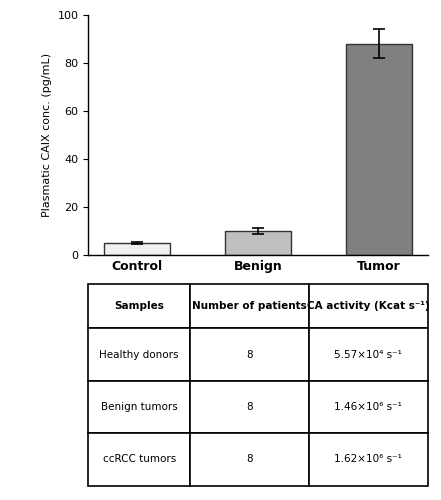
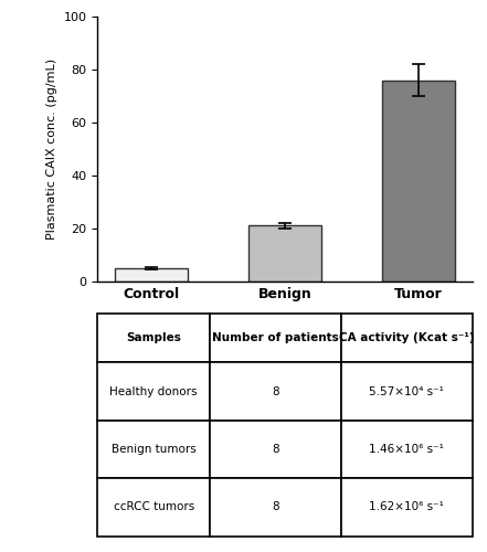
Benign: 10 -> 21
Tumor: 88 -> 76
